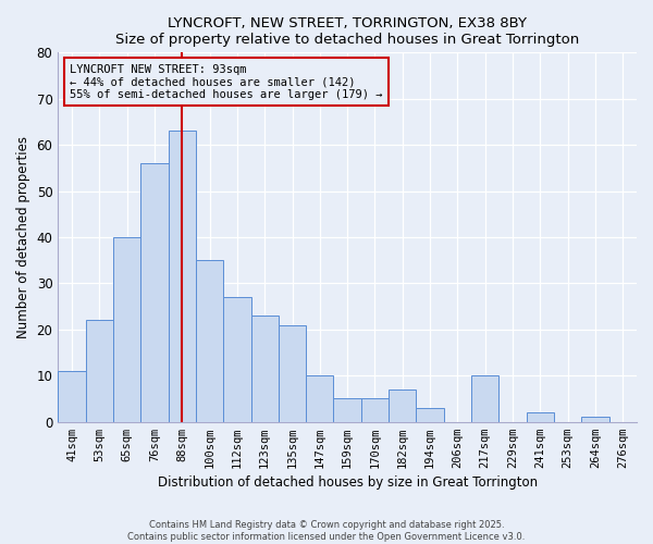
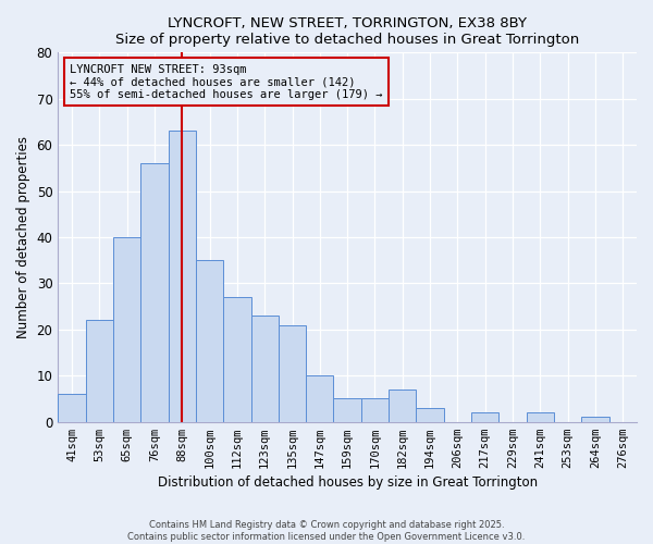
41sqm: 11 -> 6
217sqm: 10 -> 2
